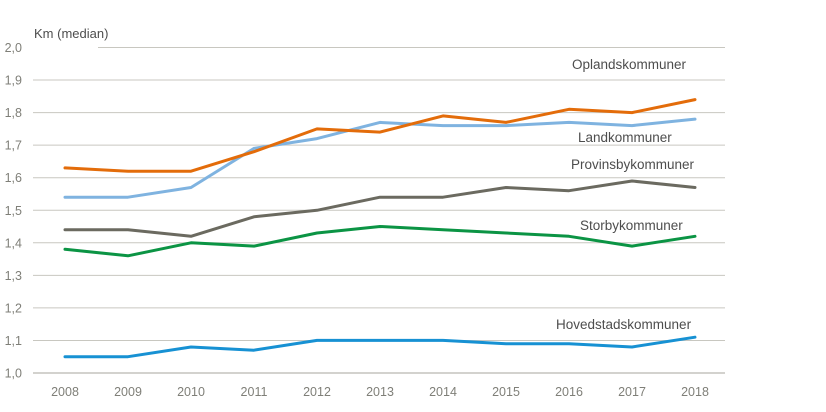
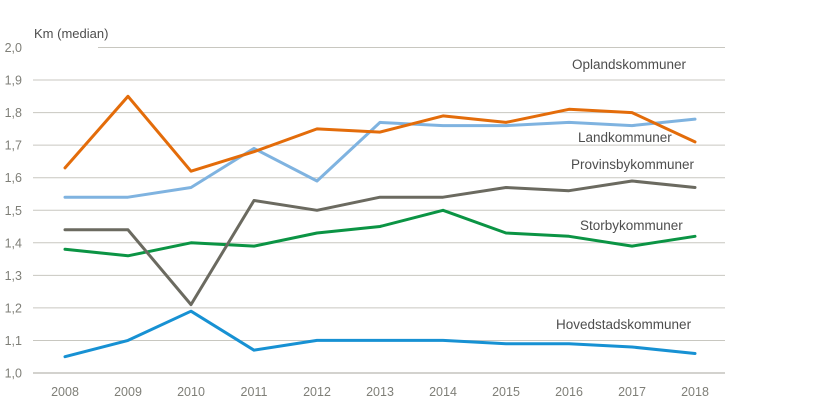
Oplandskommuner/2009: 1,62 -> 1,85
Hovedstadskommuner/2009: 1,05 -> 1,10
Provinsbykommuner/2010: 1,42 -> 1,21
Hovedstadskommuner/2010: 1,08 -> 1,19
Provinsbykommuner/2011: 1,48 -> 1,53
Landkommuner/2012: 1,72 -> 1,59
Storbykommuner/2014: 1,44 -> 1,50
Oplandskommuner/2018: 1,84 -> 1,71
Hovedstadskommuner/2018: 1,11 -> 1,06
